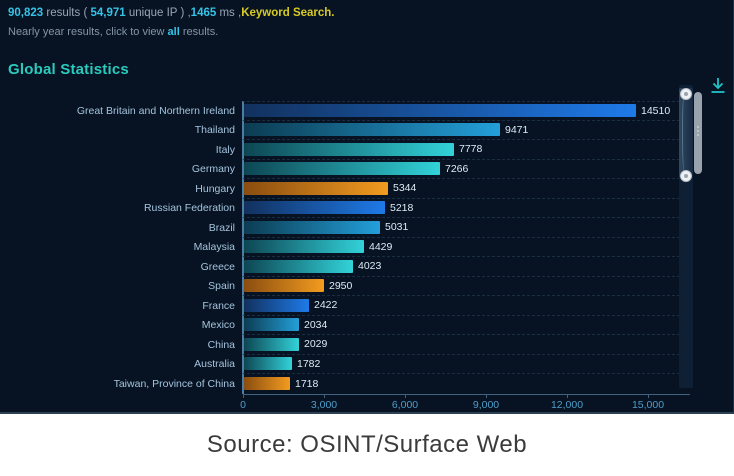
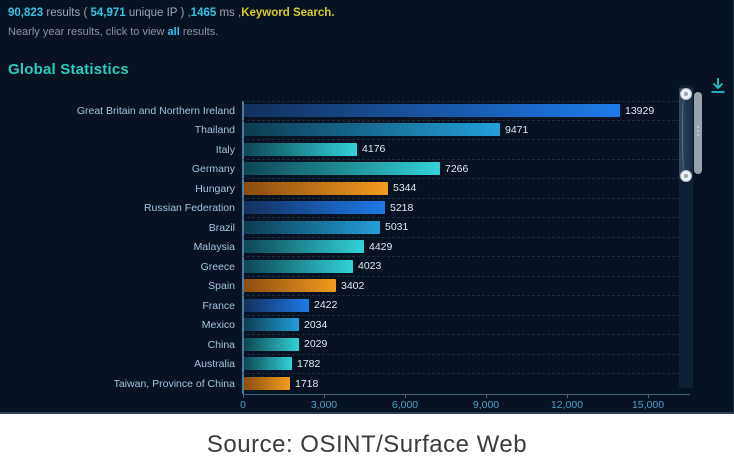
Great Britain and Northern Ireland: 14510 -> 13929
Italy: 7778 -> 4176
Spain: 2950 -> 3402
